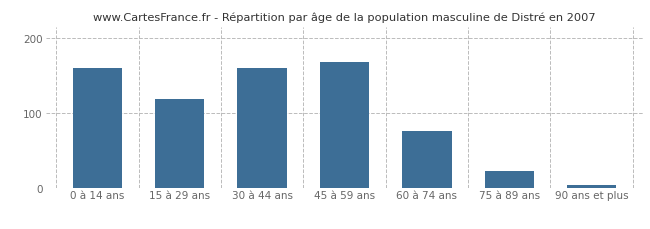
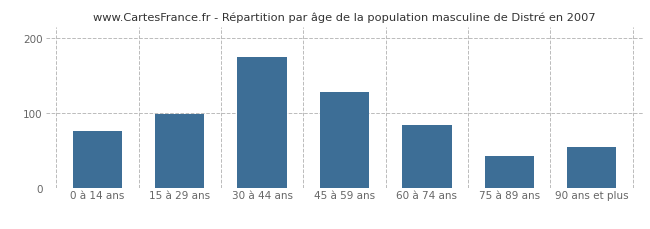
0 à 14 ans: 160 -> 76
15 à 29 ans: 118 -> 98
30 à 44 ans: 160 -> 174
45 à 59 ans: 168 -> 128
60 à 74 ans: 75 -> 84
75 à 89 ans: 22 -> 42
90 ans et plus: 3 -> 54
